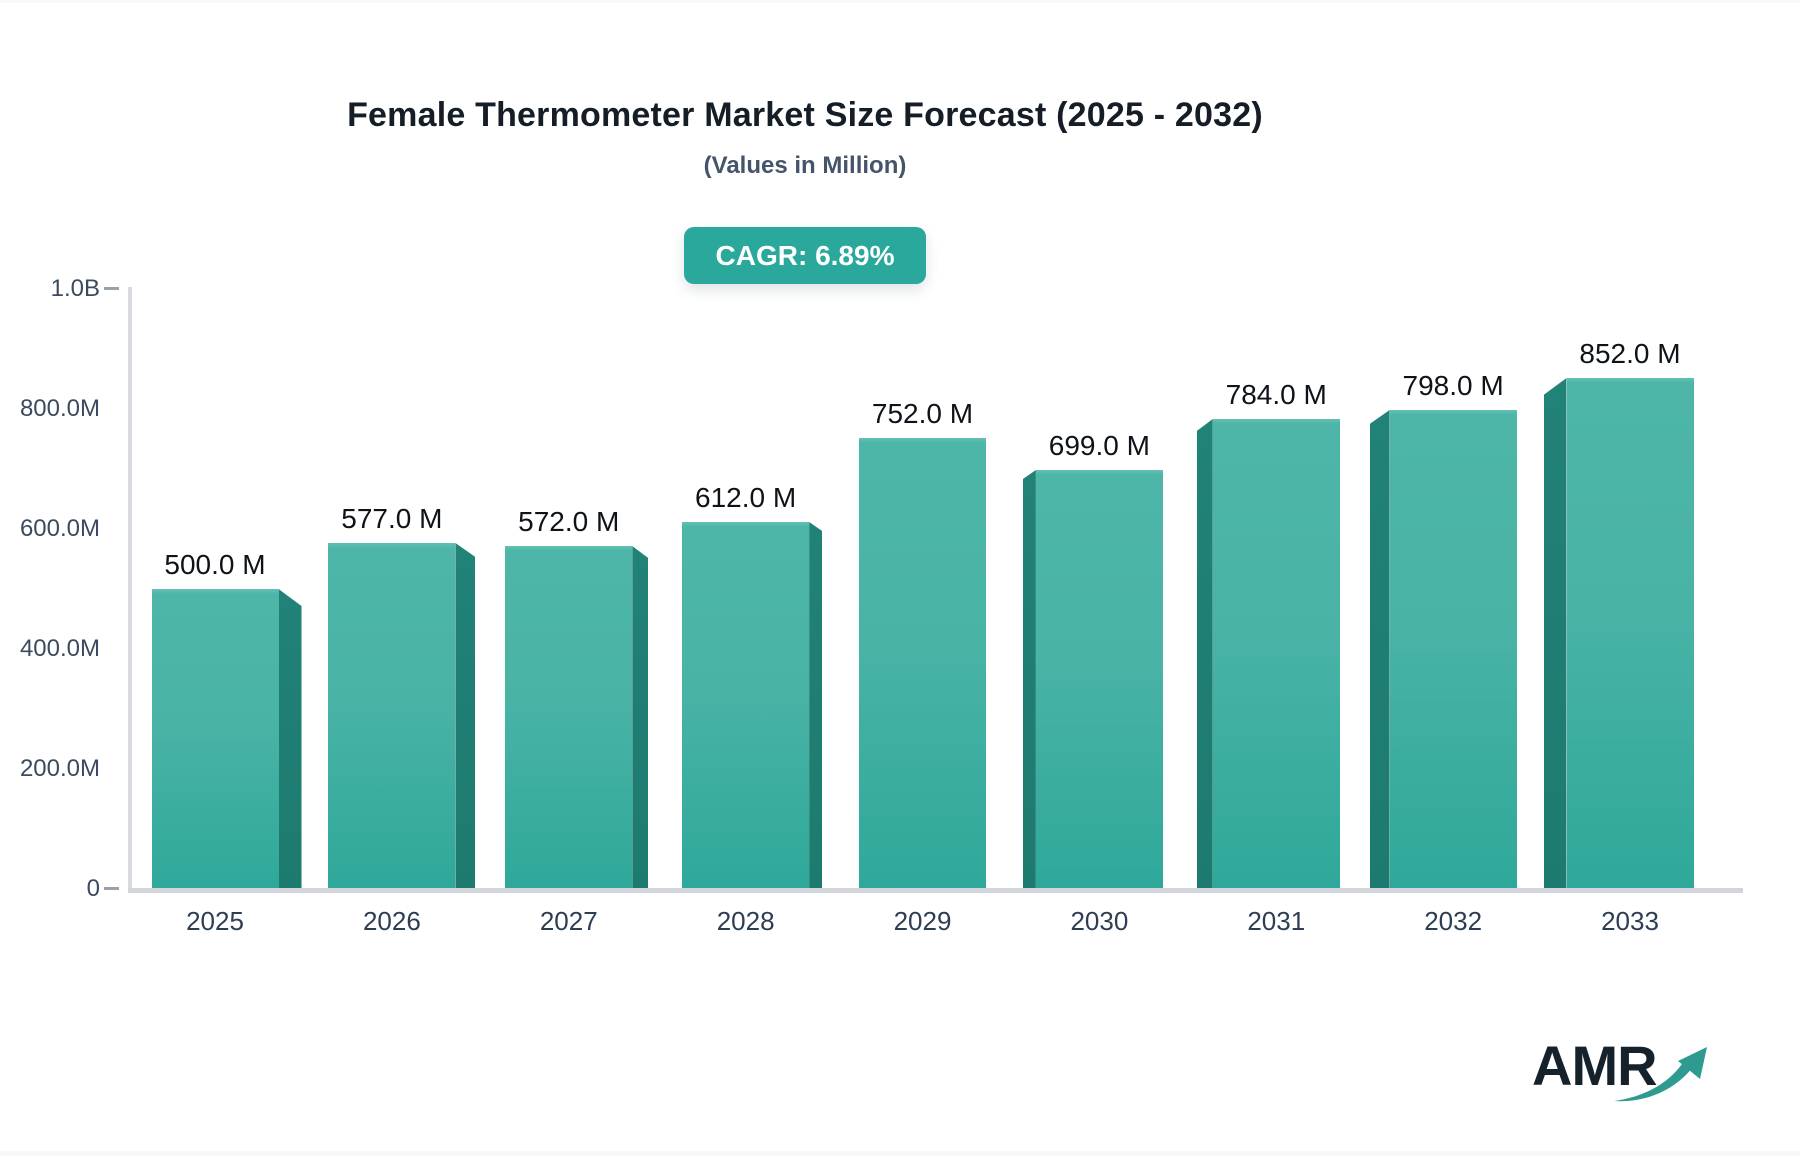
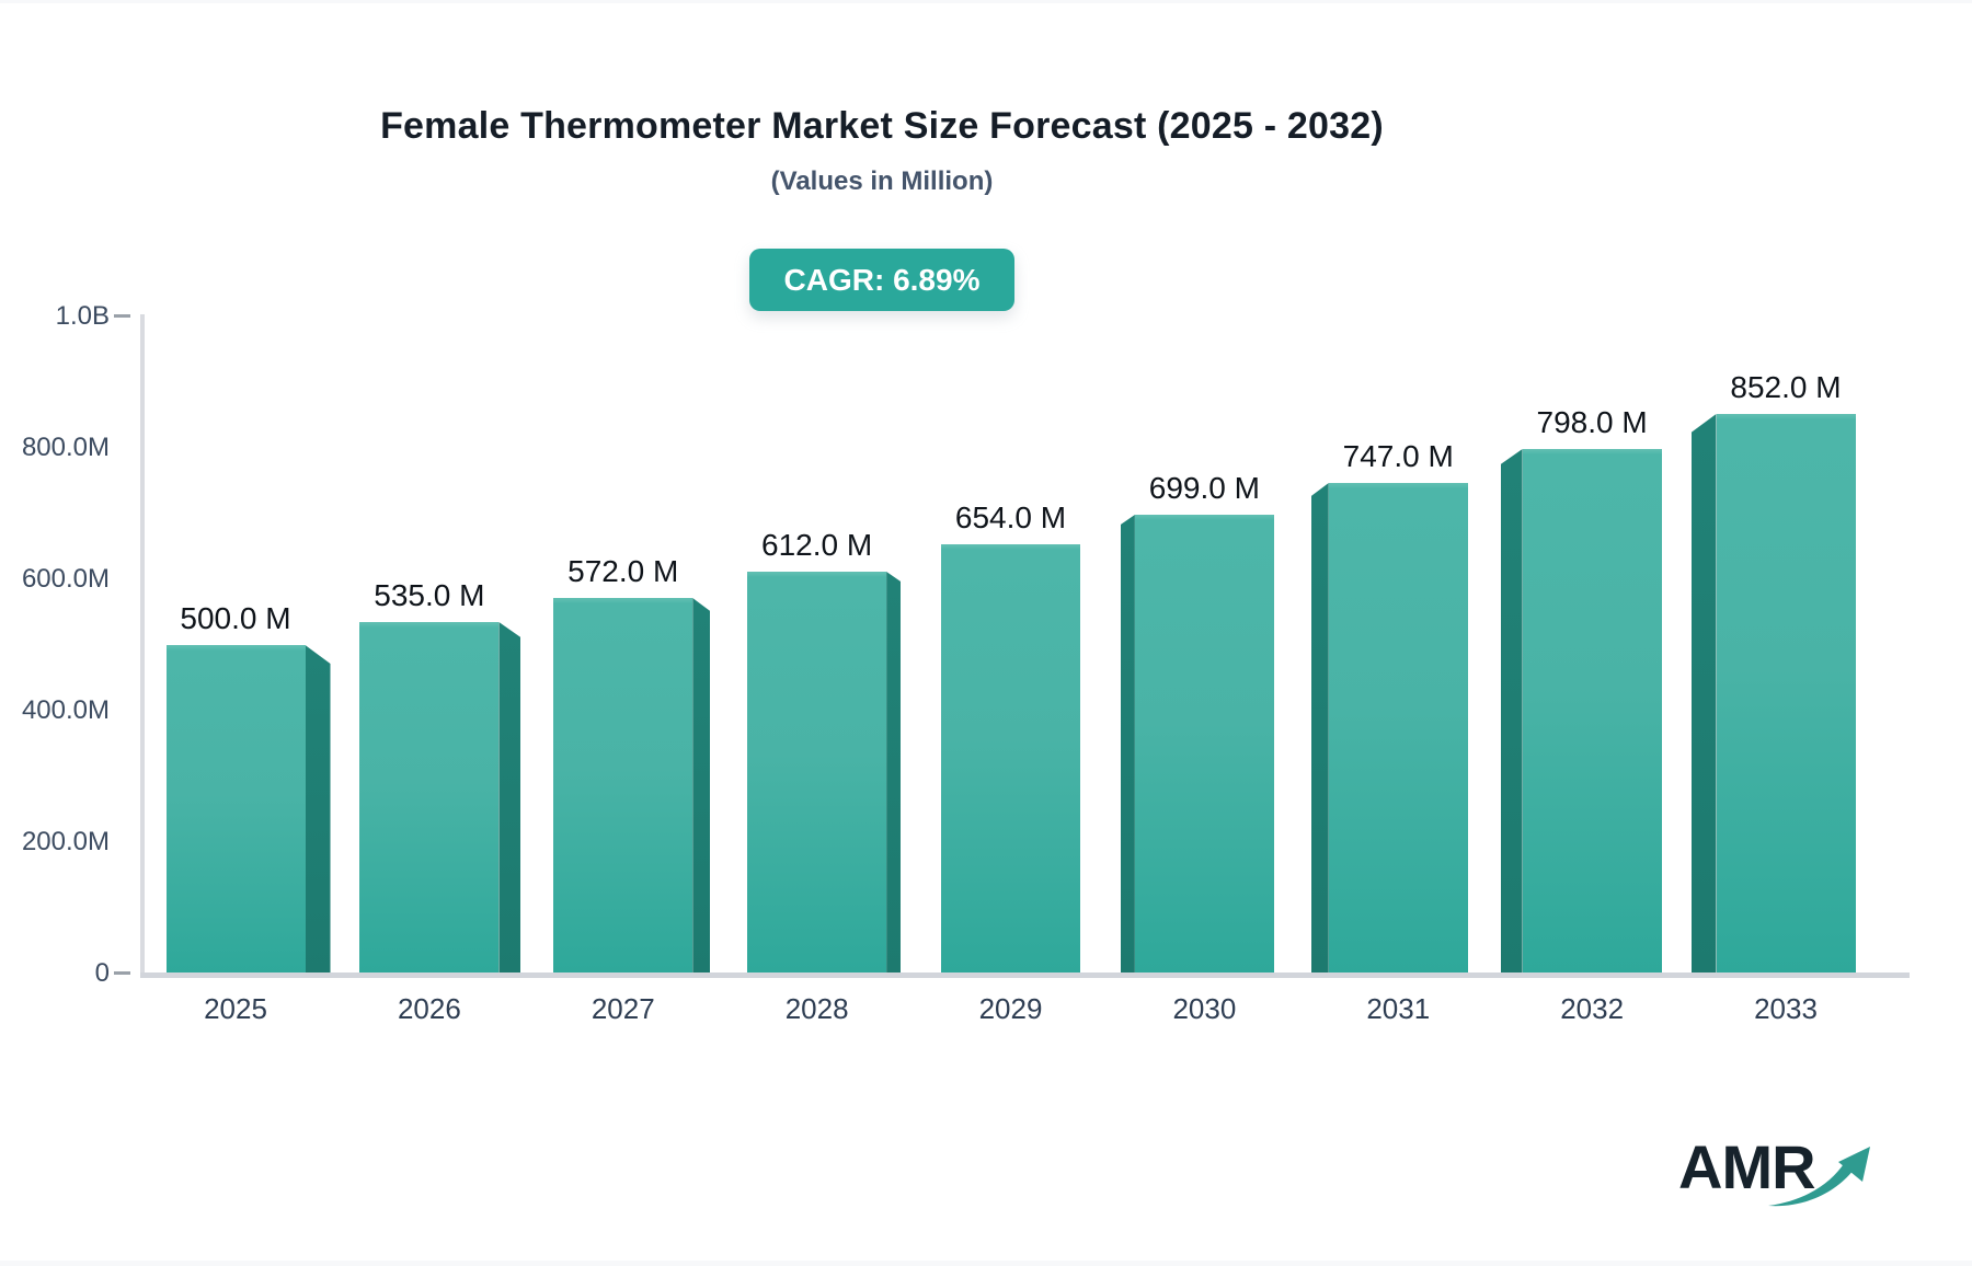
2026: 577.0 -> 535.0
2029: 752.0 -> 654.0
2031: 784.0 -> 747.0
